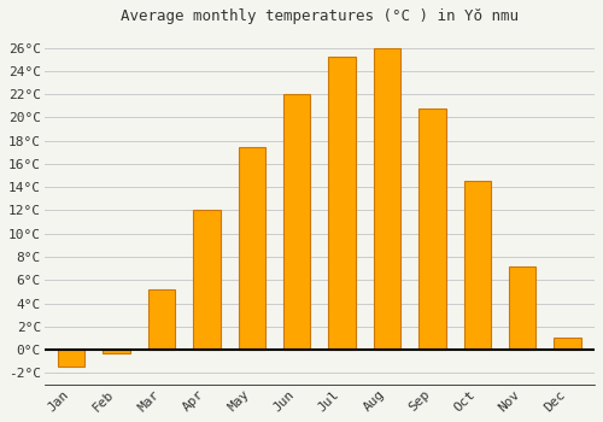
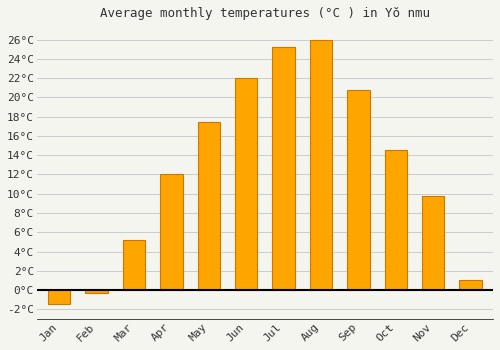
Nov: 7.2°C -> 9.8°C
